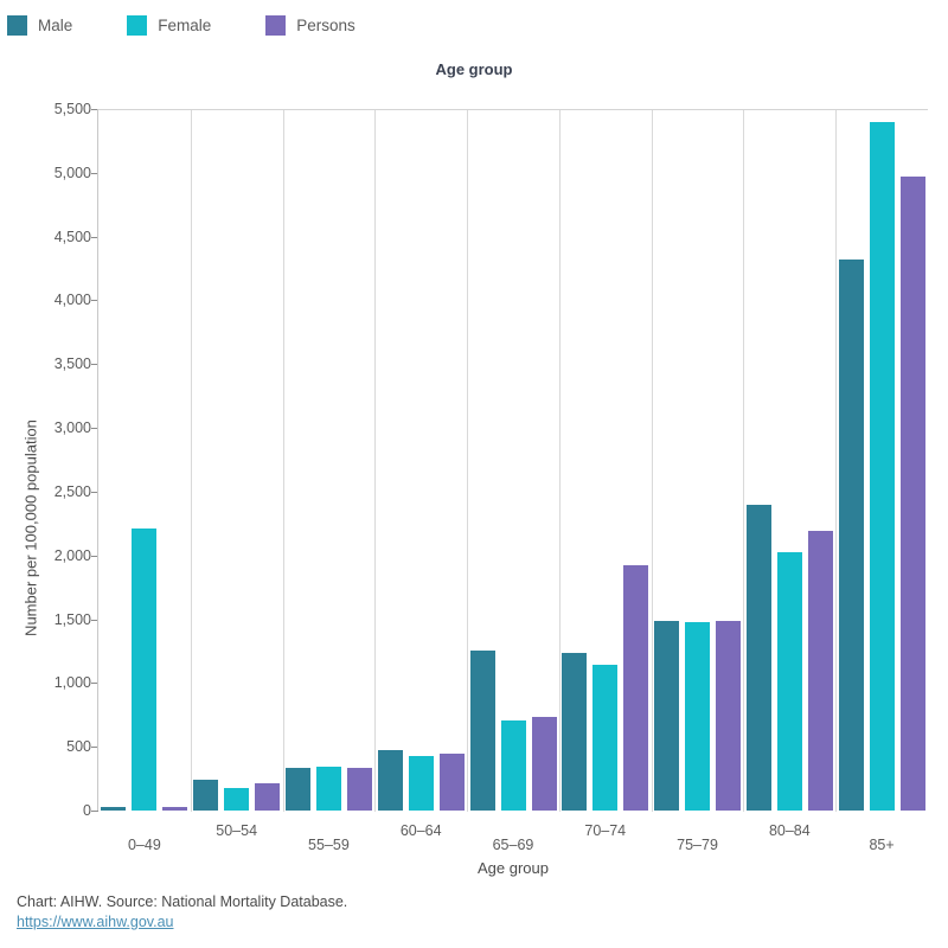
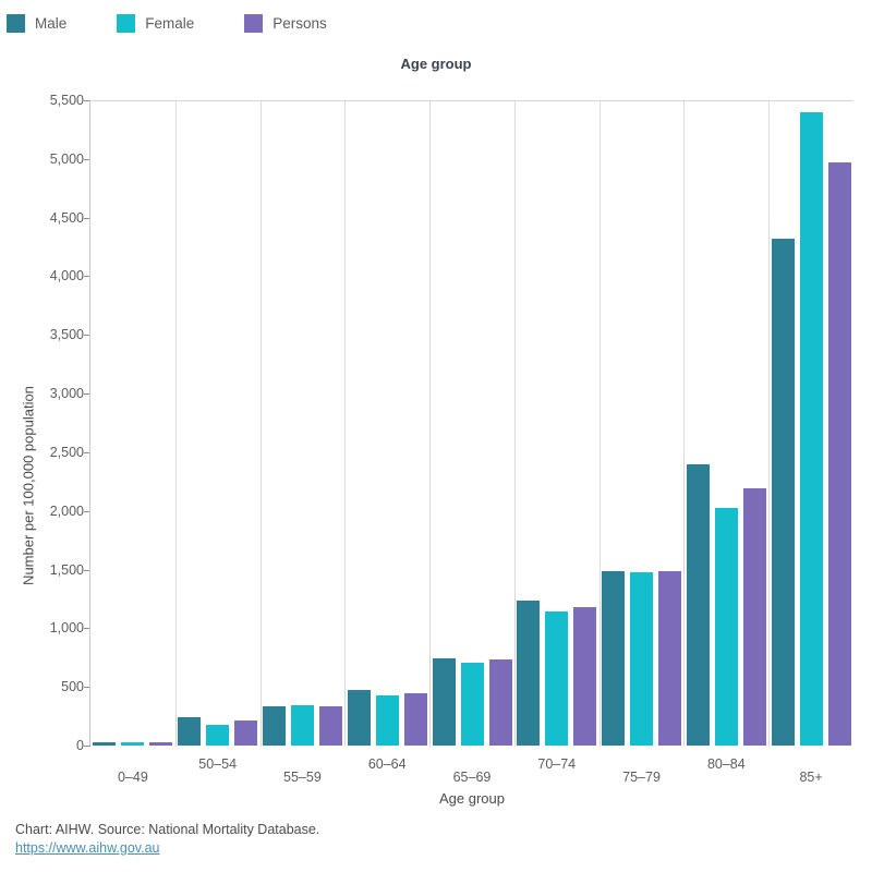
Female/0–49: 2210 -> 20
Male/65–69: 1250 -> 740
Persons/70–74: 1920 -> 1180
